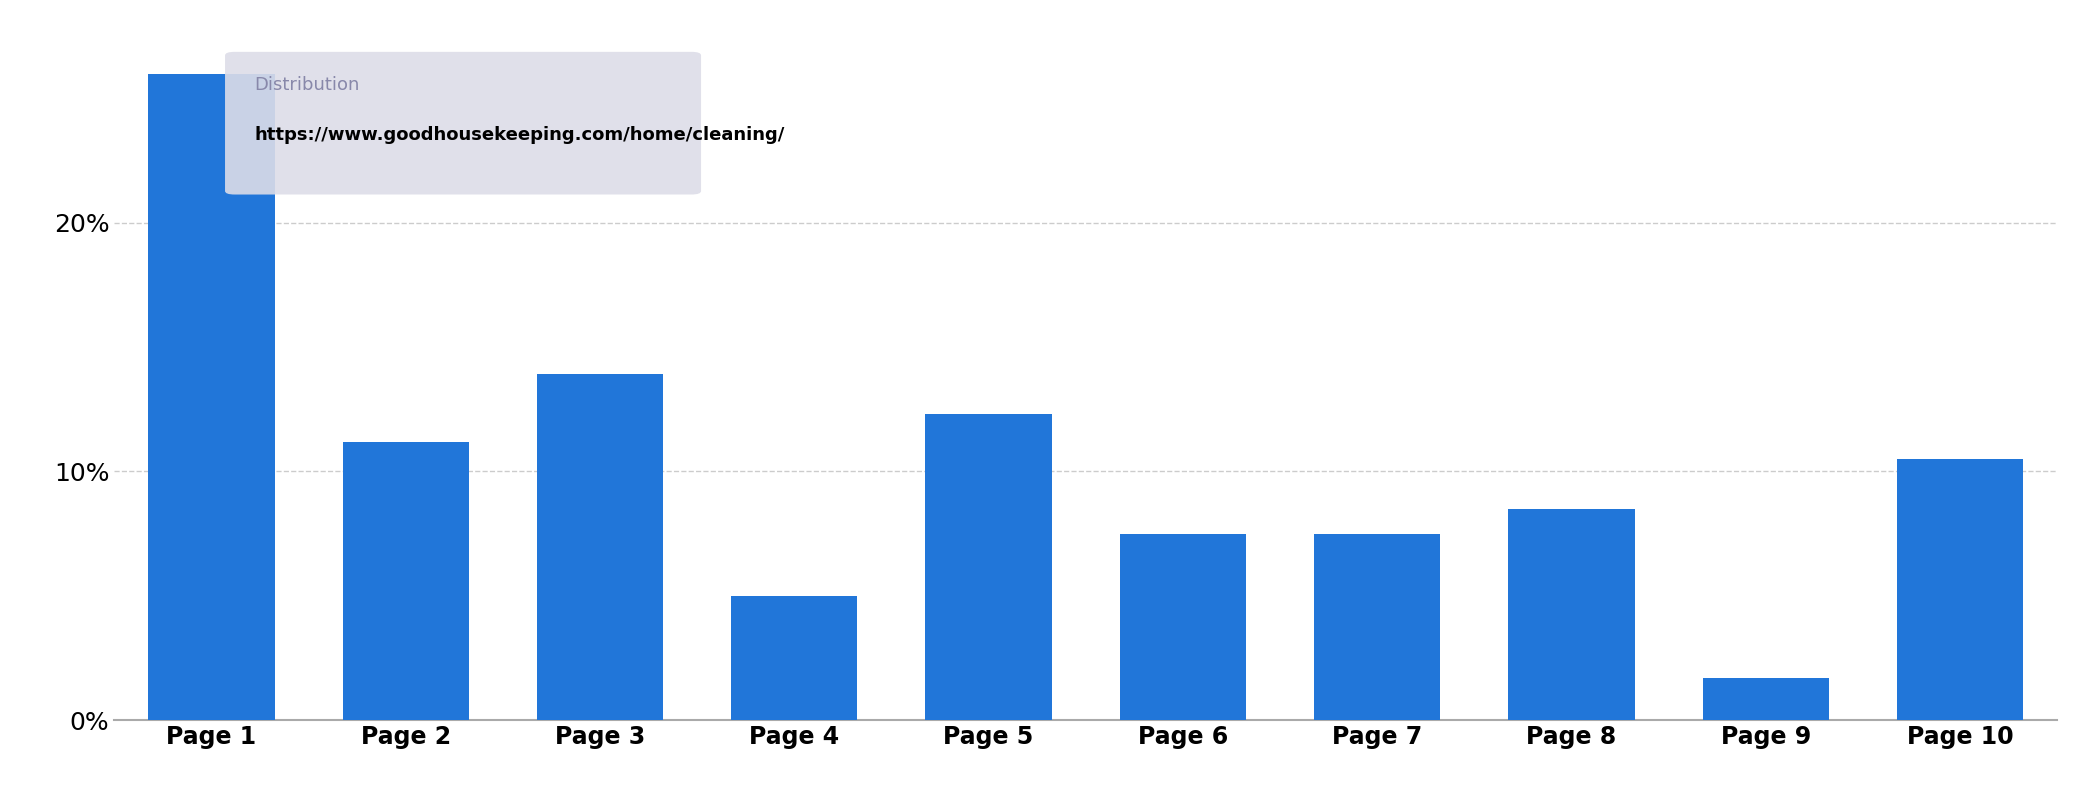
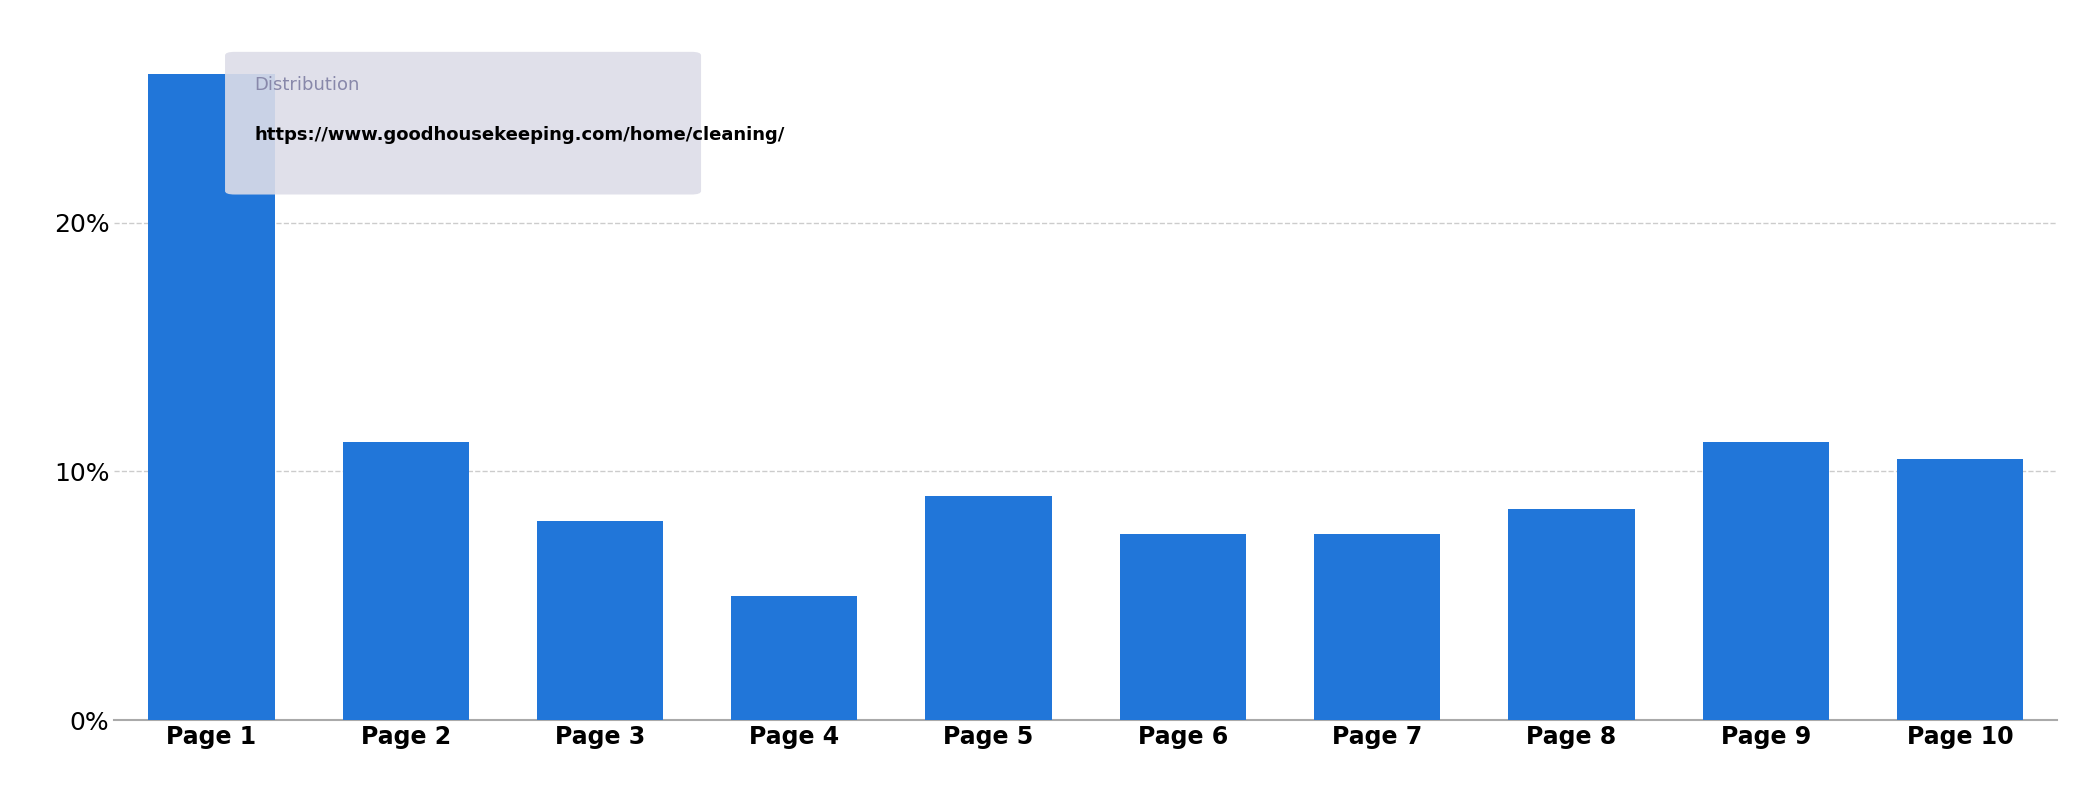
Page 3: 13.9% -> 8.0%
Page 5: 12.3% -> 9.0%
Page 9: 1.7% -> 11.2%
